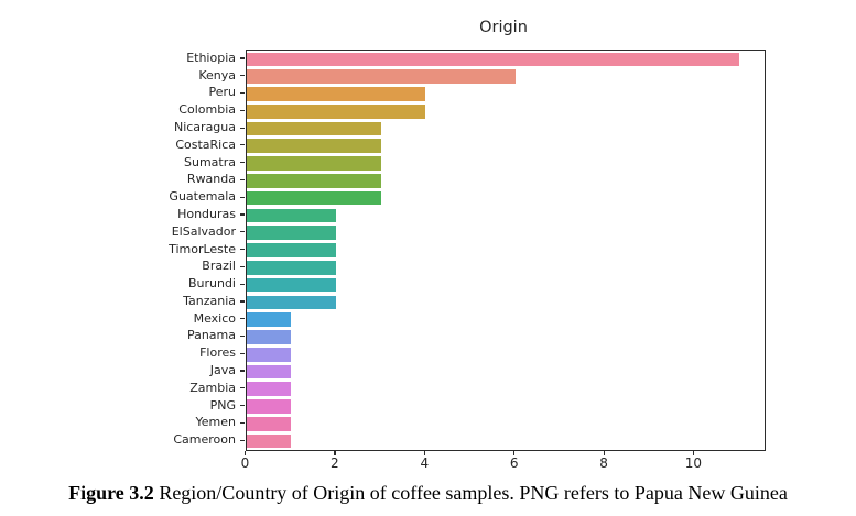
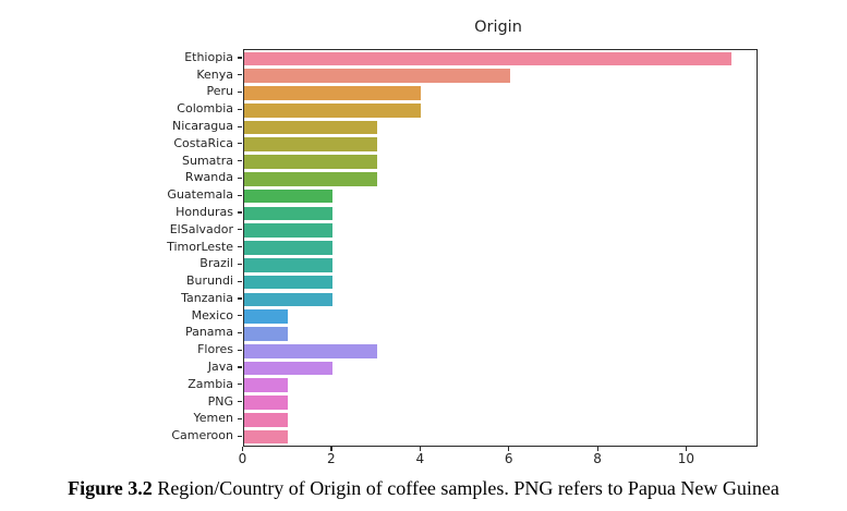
Guatemala: 3 -> 2
Flores: 1 -> 3
Java: 1 -> 2
